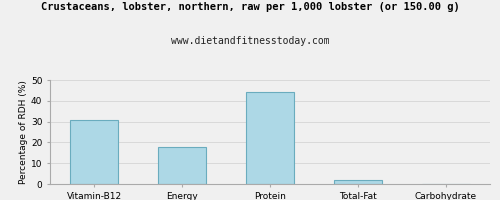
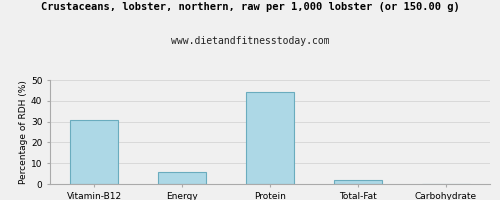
Energy: 18 -> 6
